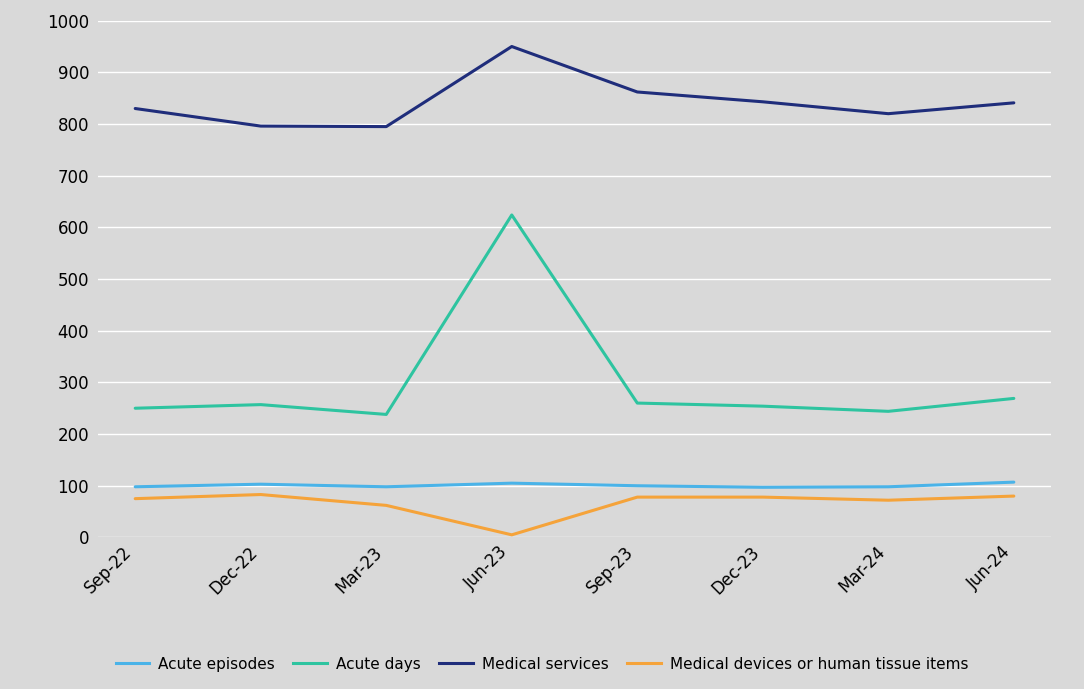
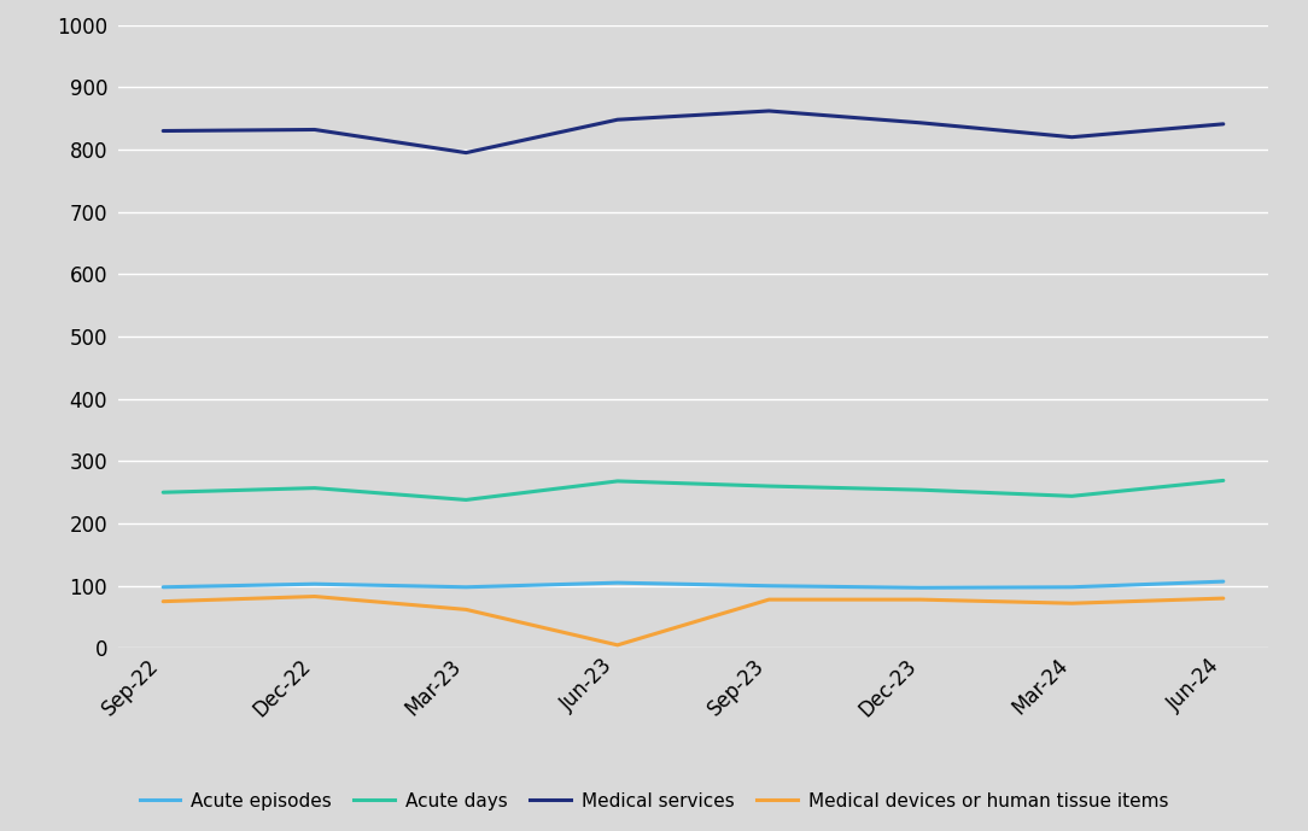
Medical services/Dec-22: 796 -> 832
Acute days/Jun-23: 624 -> 268
Medical services/Jun-23: 950 -> 848
